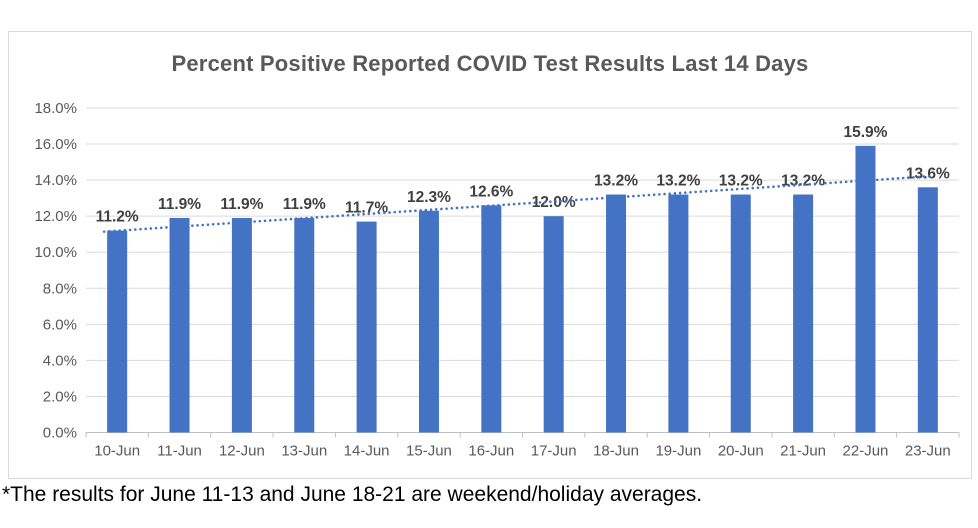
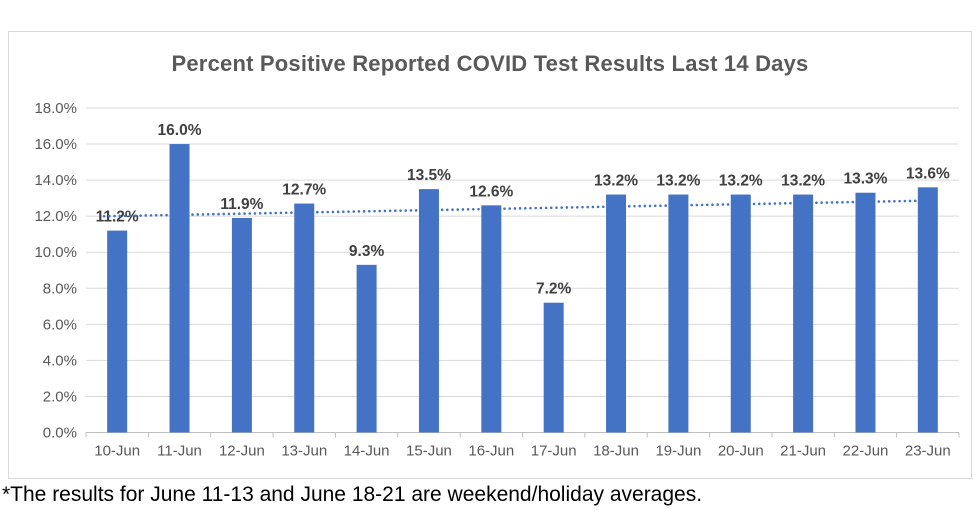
11-Jun: 11.9% -> 16.0%
13-Jun: 11.9% -> 12.7%
14-Jun: 11.7% -> 9.3%
15-Jun: 12.3% -> 13.5%
17-Jun: 12.0% -> 7.2%
22-Jun: 15.9% -> 13.3%
